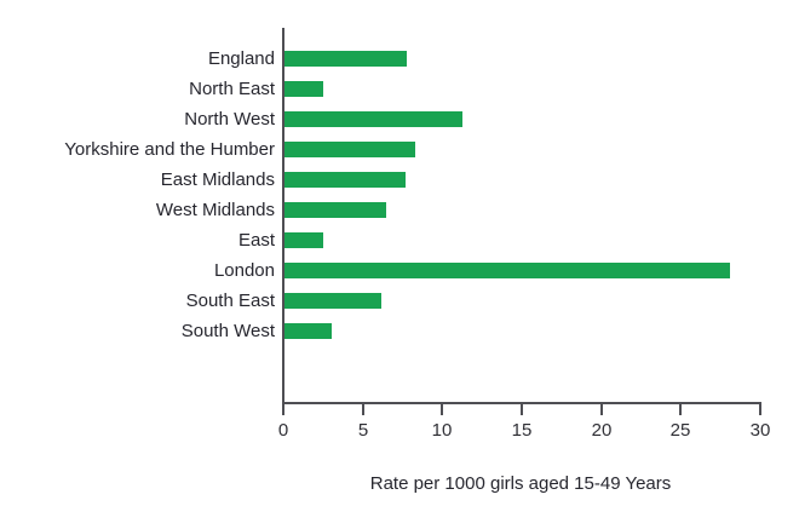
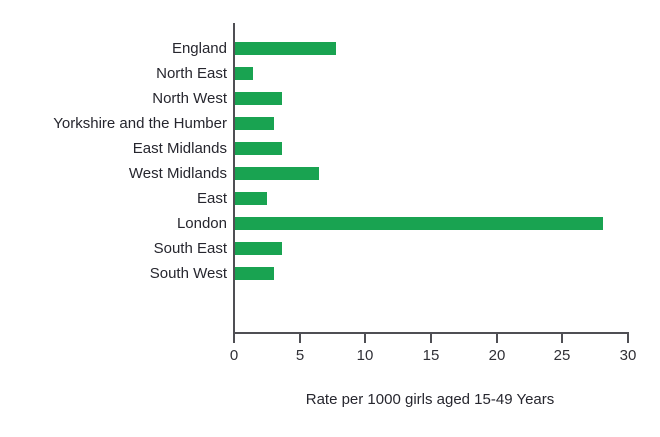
North East: 2.4 -> 1.4
North West: 11.2 -> 3.6
Yorkshire and the Humber: 8.2 -> 3.0
East Midlands: 7.6 -> 3.6
South East: 6.1 -> 3.6
